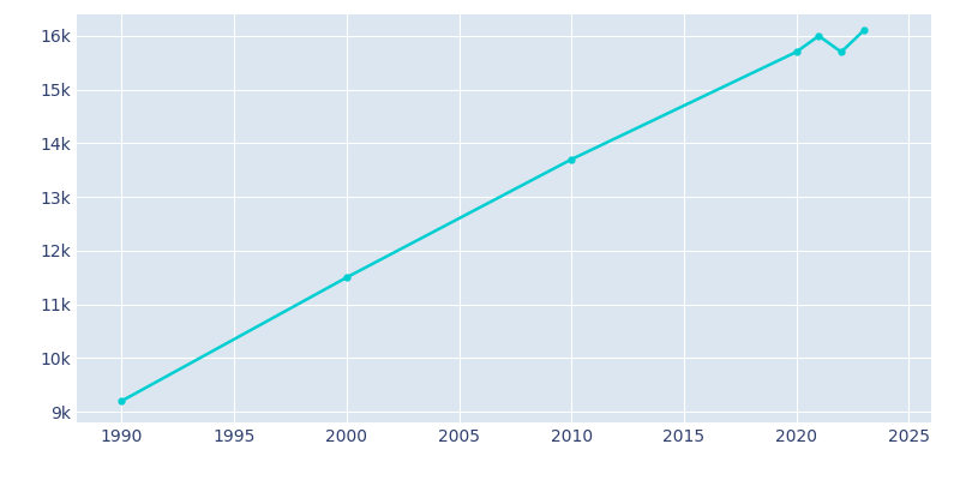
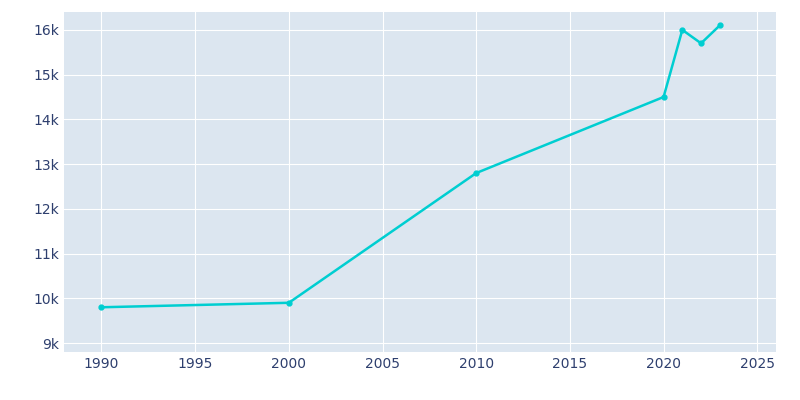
1990: 9.2k -> 9.8k
2000: 11.5k -> 9.9k
2010: 13.7k -> 12.8k
2020: 15.7k -> 14.5k
